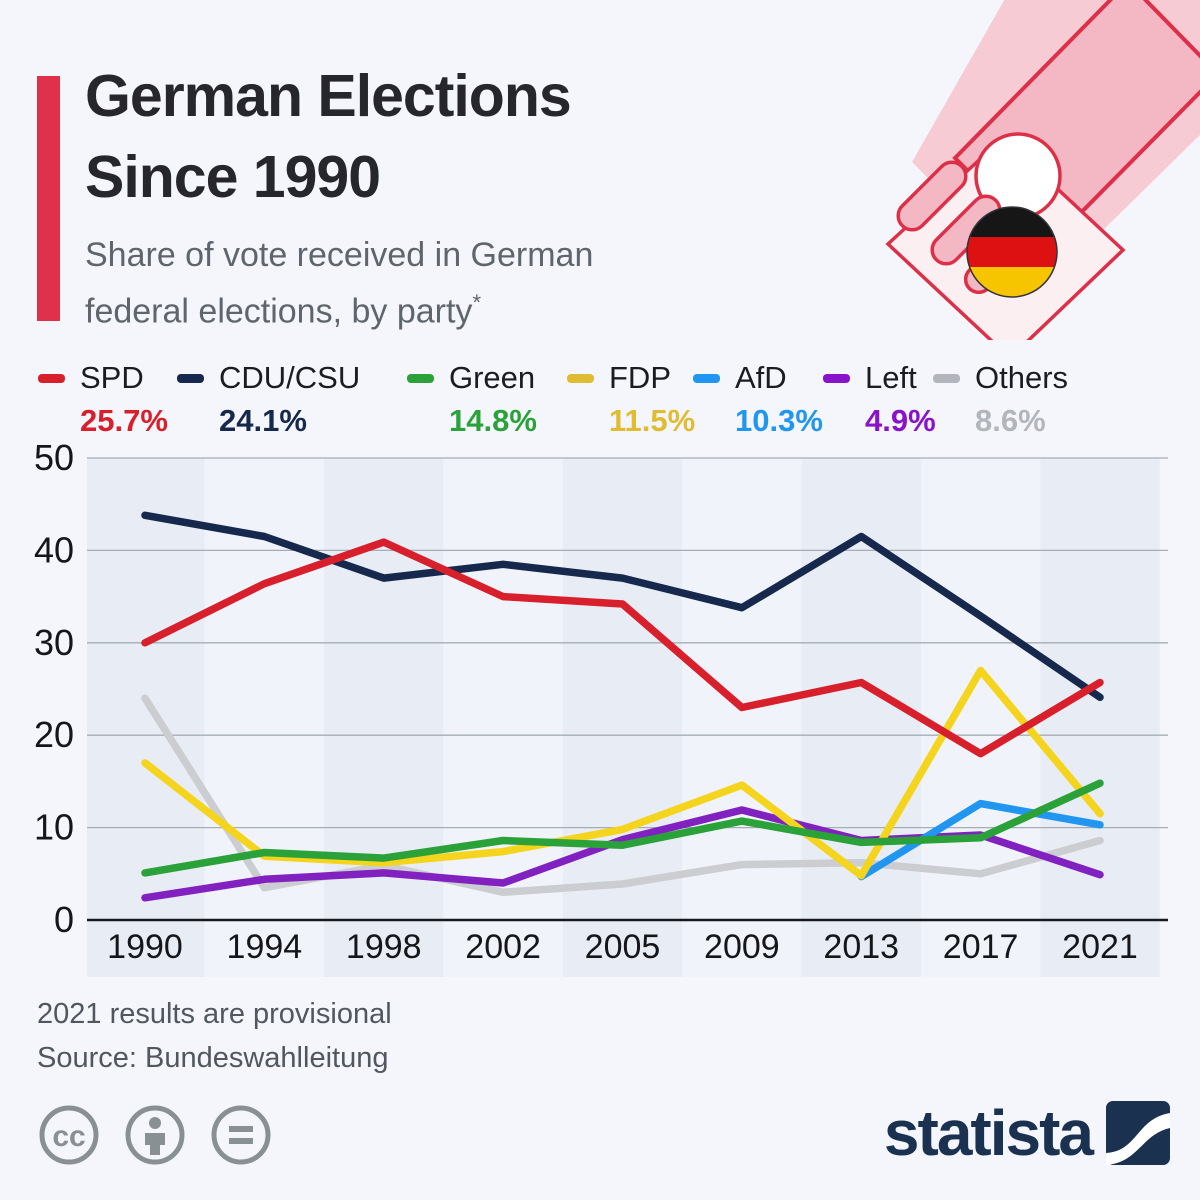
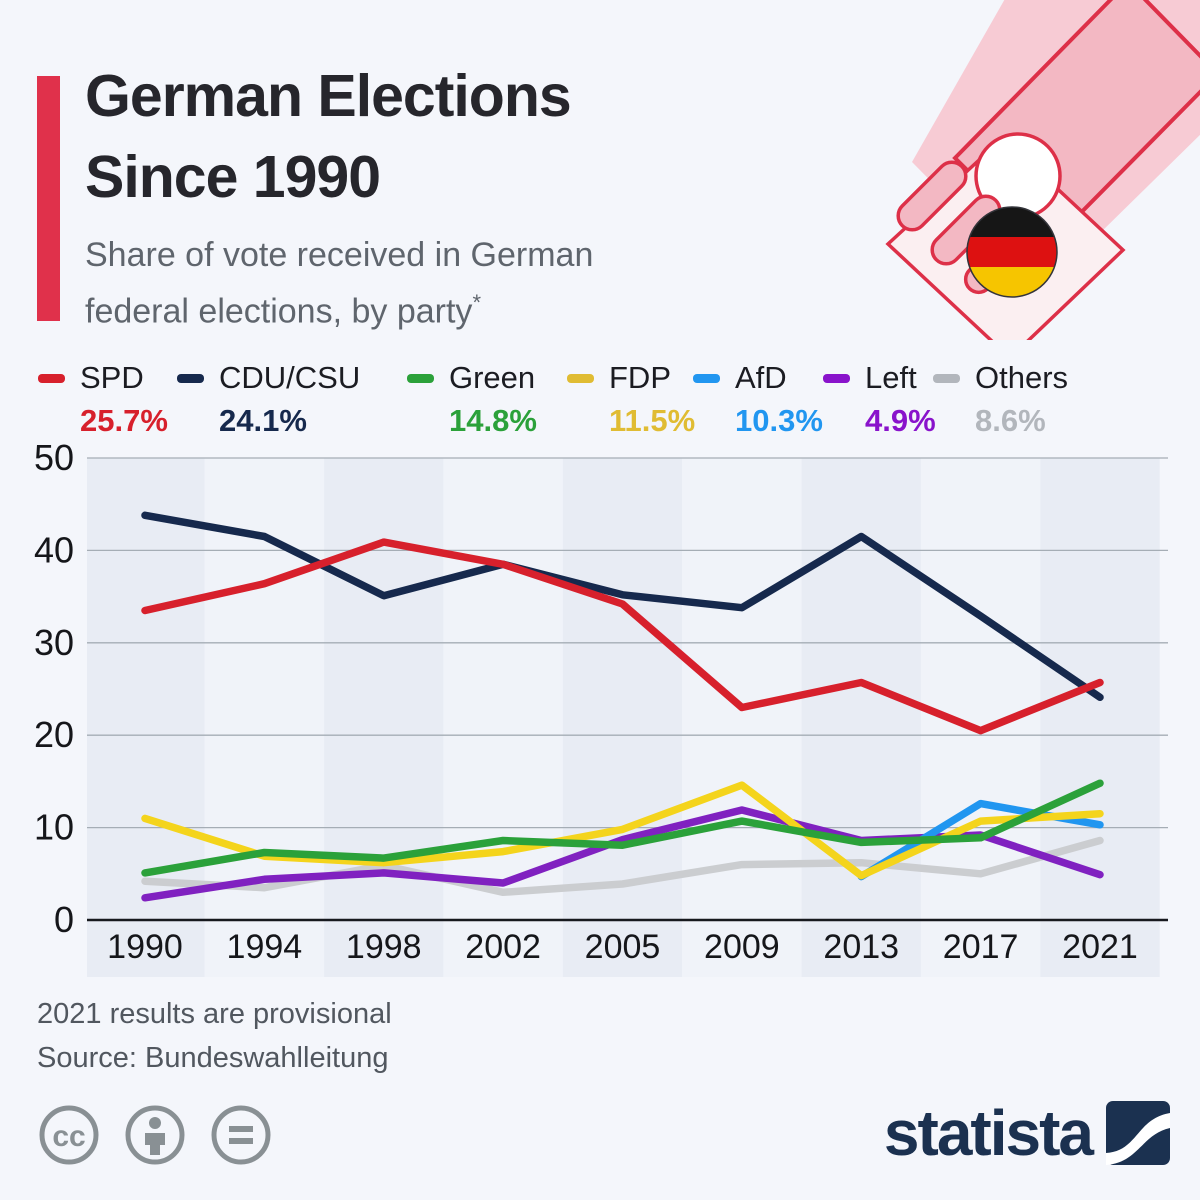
SPD/1990: 30 -> 34
FDP/1990: 17 -> 11
Others/1990: 24 -> 4
CDU/CSU/1998: 37 -> 35
SPD/2002: 35 -> 38
CDU/CSU/2005: 37 -> 35
SPD/2017: 18 -> 20
FDP/2017: 27 -> 11
